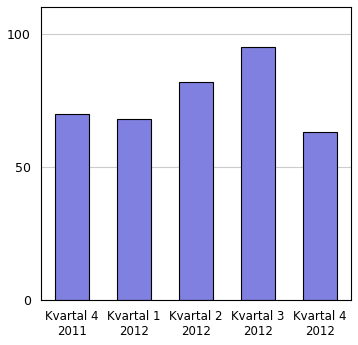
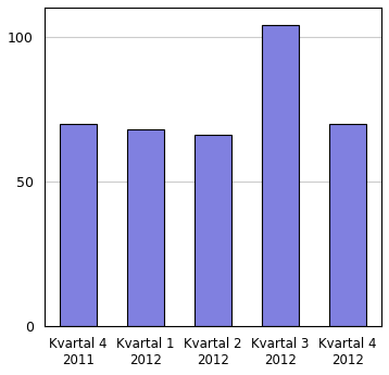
Kvartal 2 2012: 82 -> 66
Kvartal 3 2012: 95 -> 104
Kvartal 4 2012: 63 -> 70
